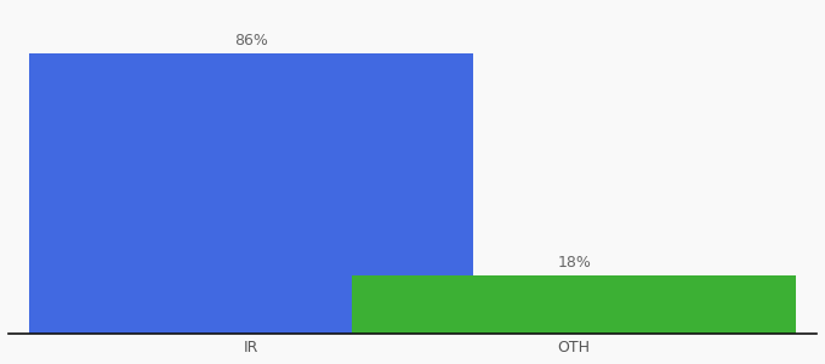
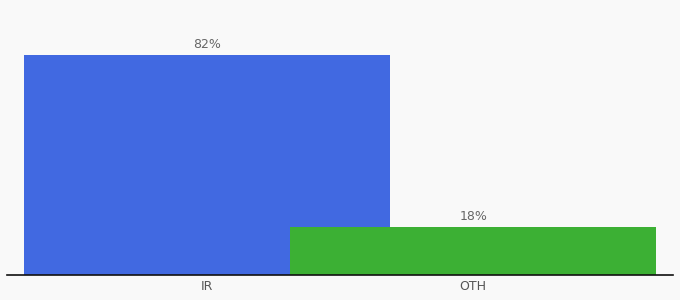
IR: 86% -> 82%
